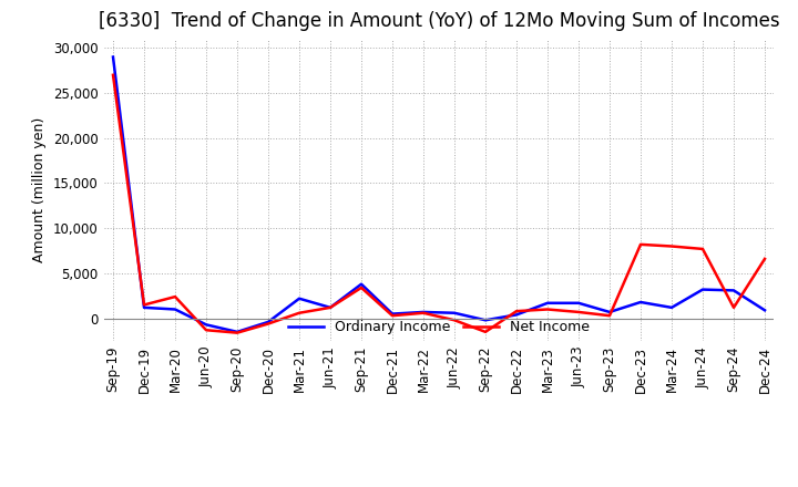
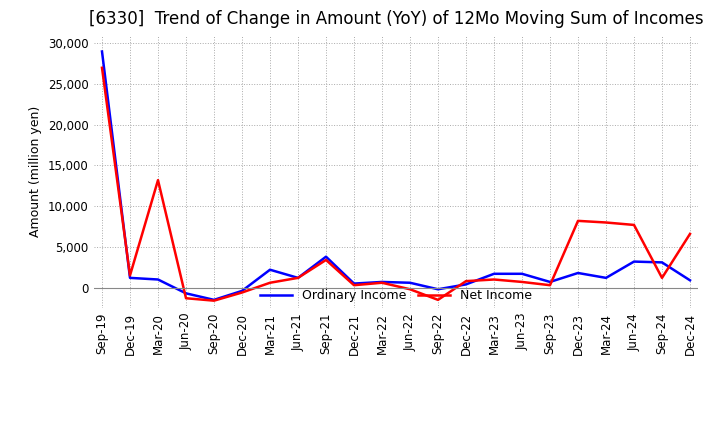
Net Income/Mar-20: 2,400 -> 13,200
